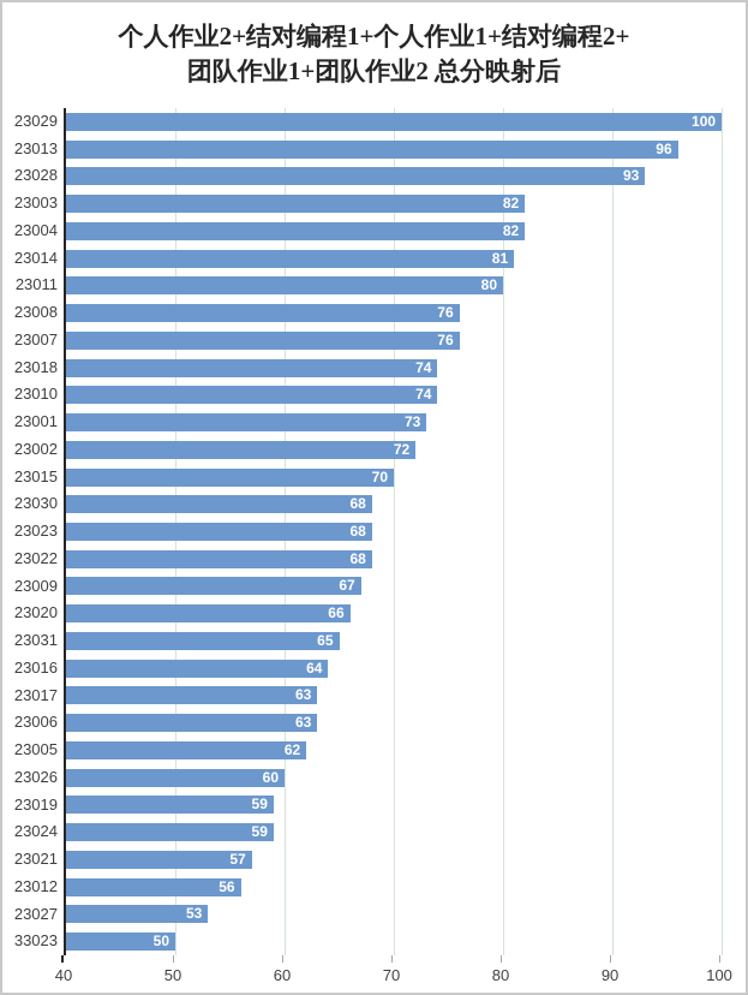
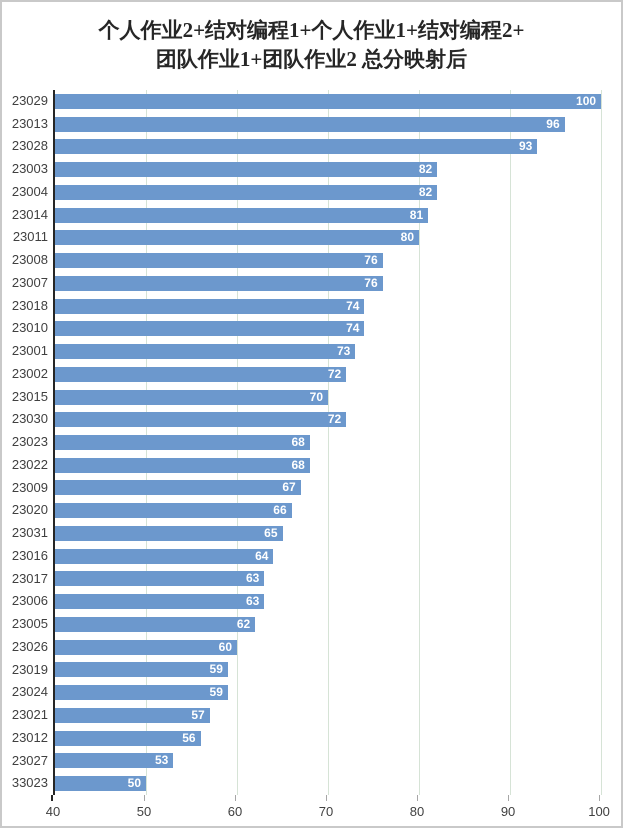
23030: 68 -> 72
